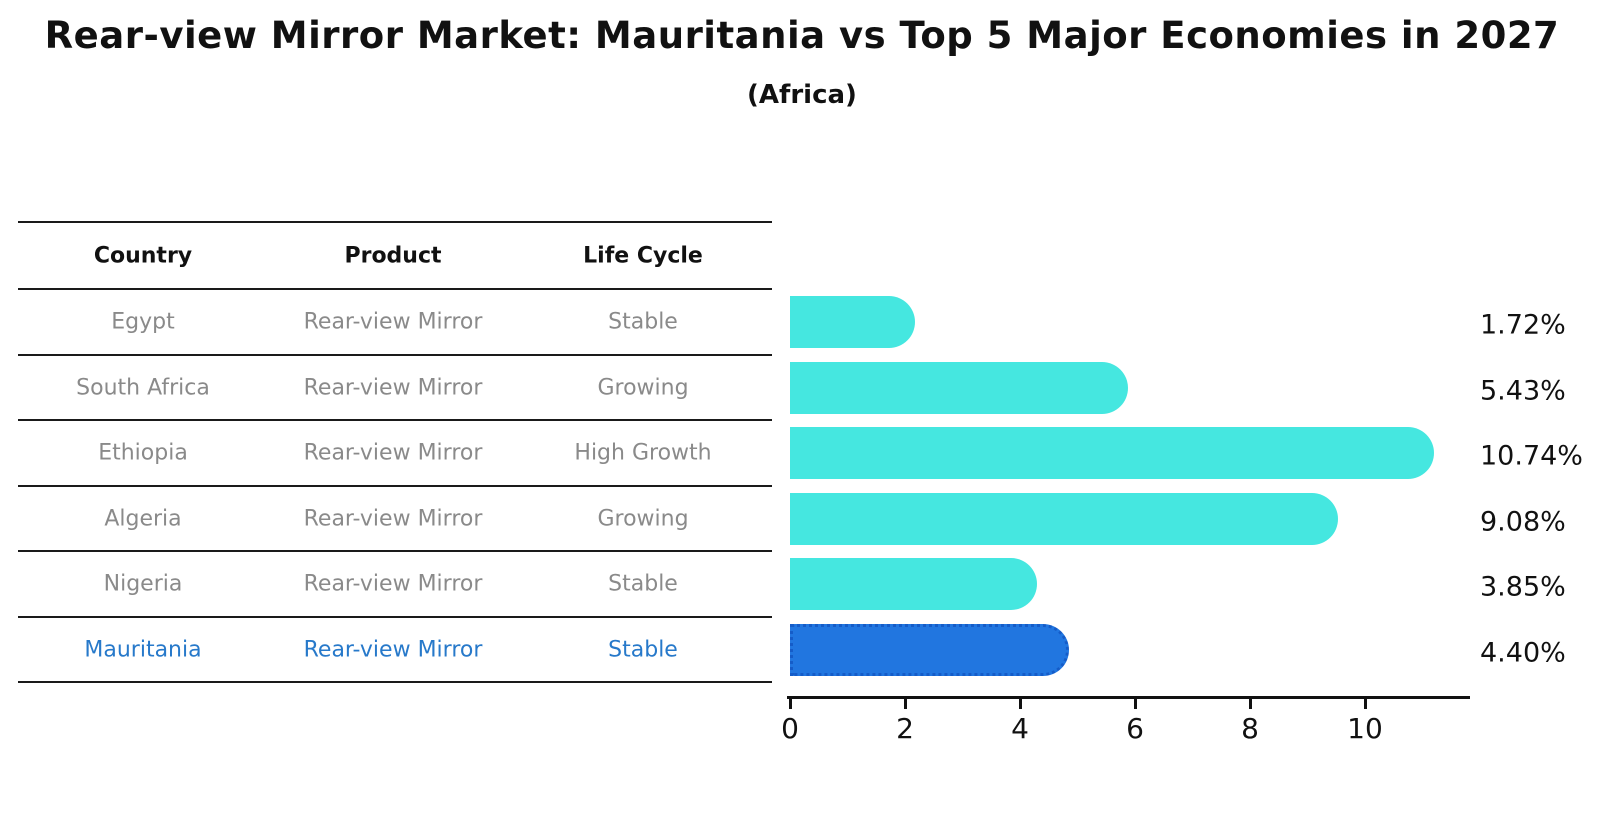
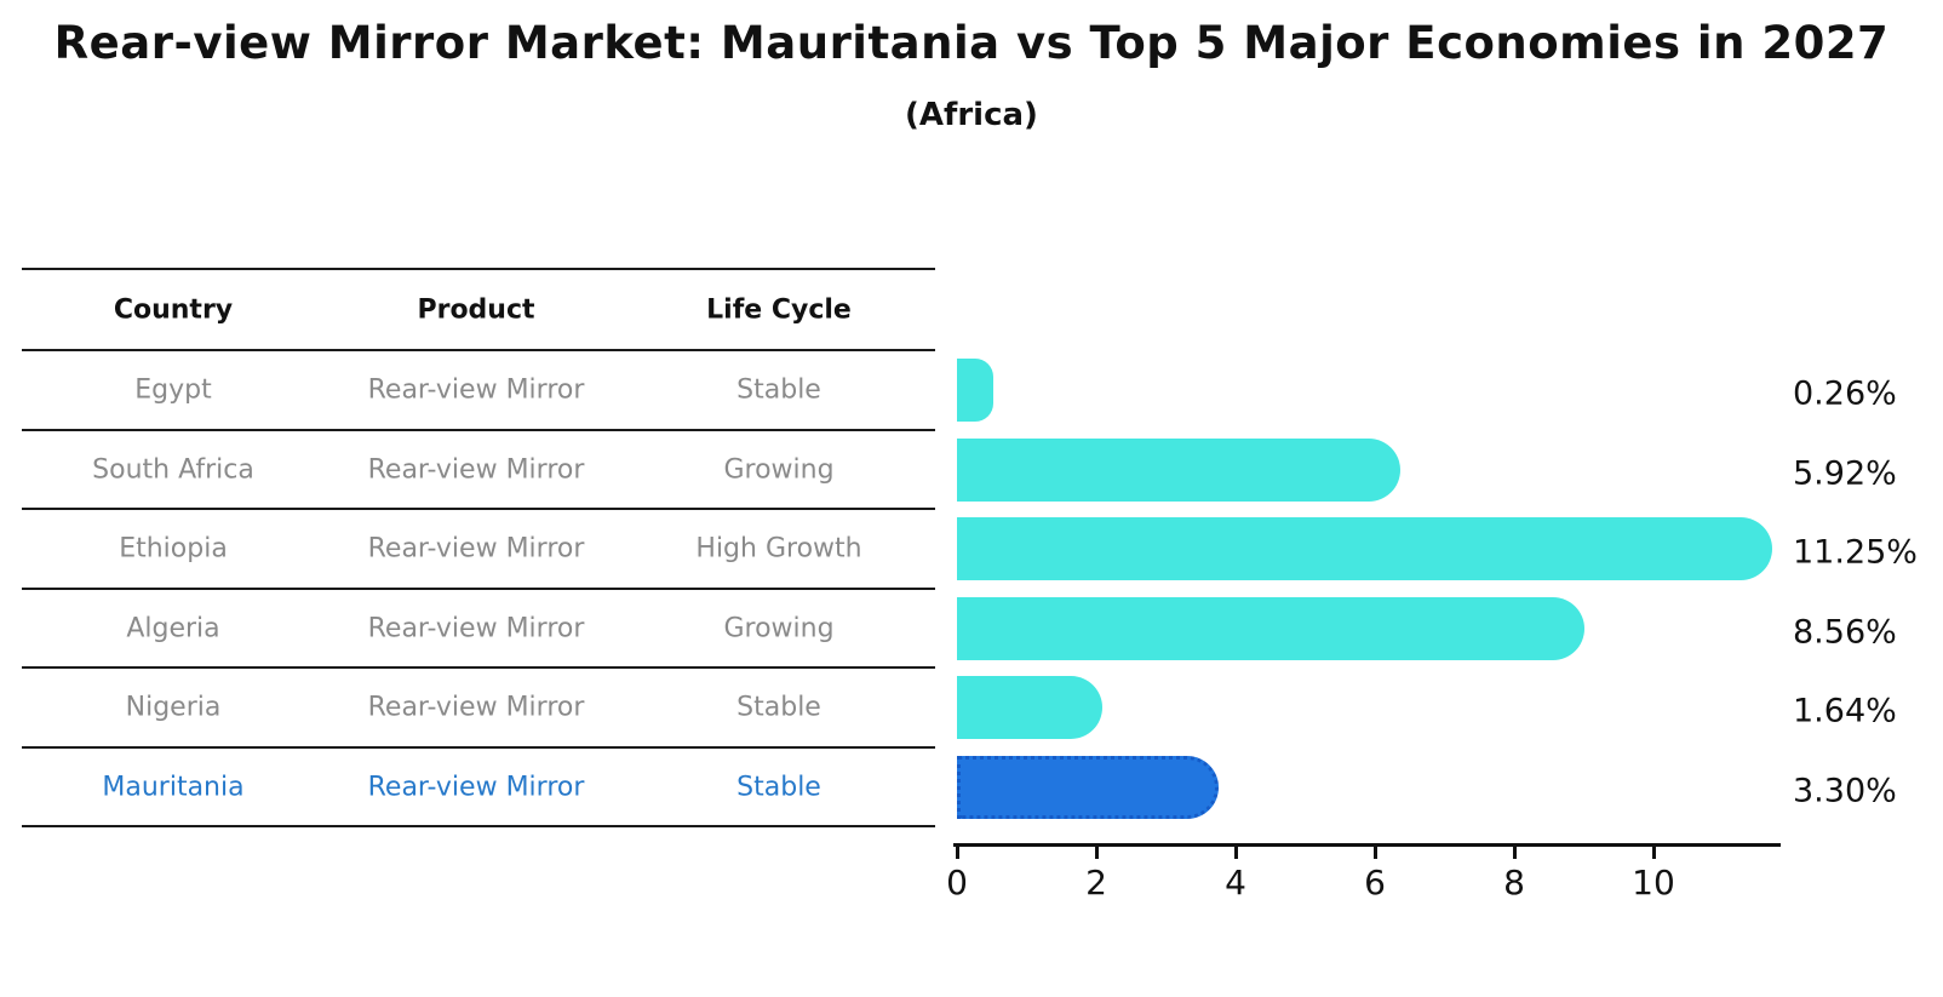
Egypt: 1.72% -> 0.26%
South Africa: 5.43% -> 5.92%
Ethiopia: 10.74% -> 11.25%
Algeria: 9.08% -> 8.56%
Nigeria: 3.85% -> 1.64%
Mauritania: 4.40% -> 3.30%
